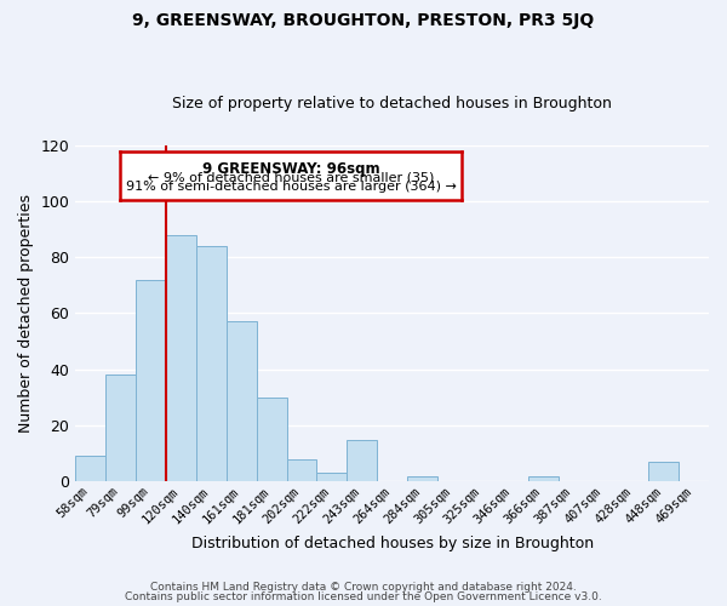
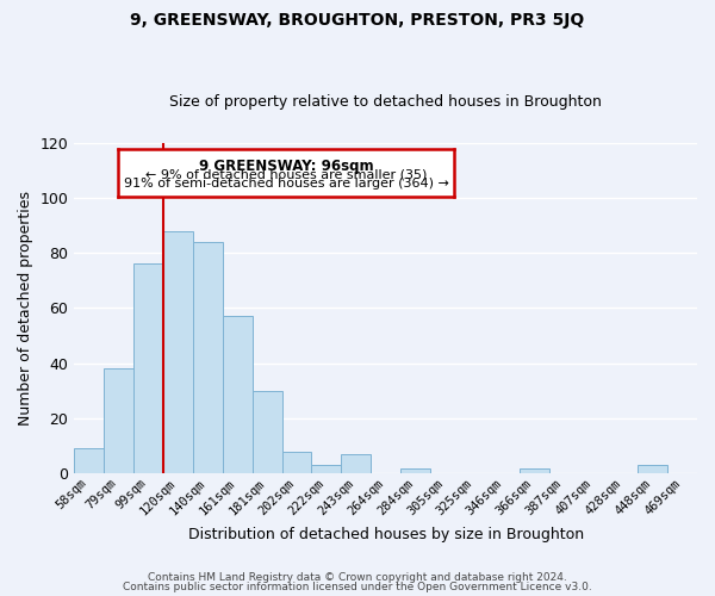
99sqm: 72 -> 76
243sqm: 15 -> 7
448sqm: 7 -> 3
